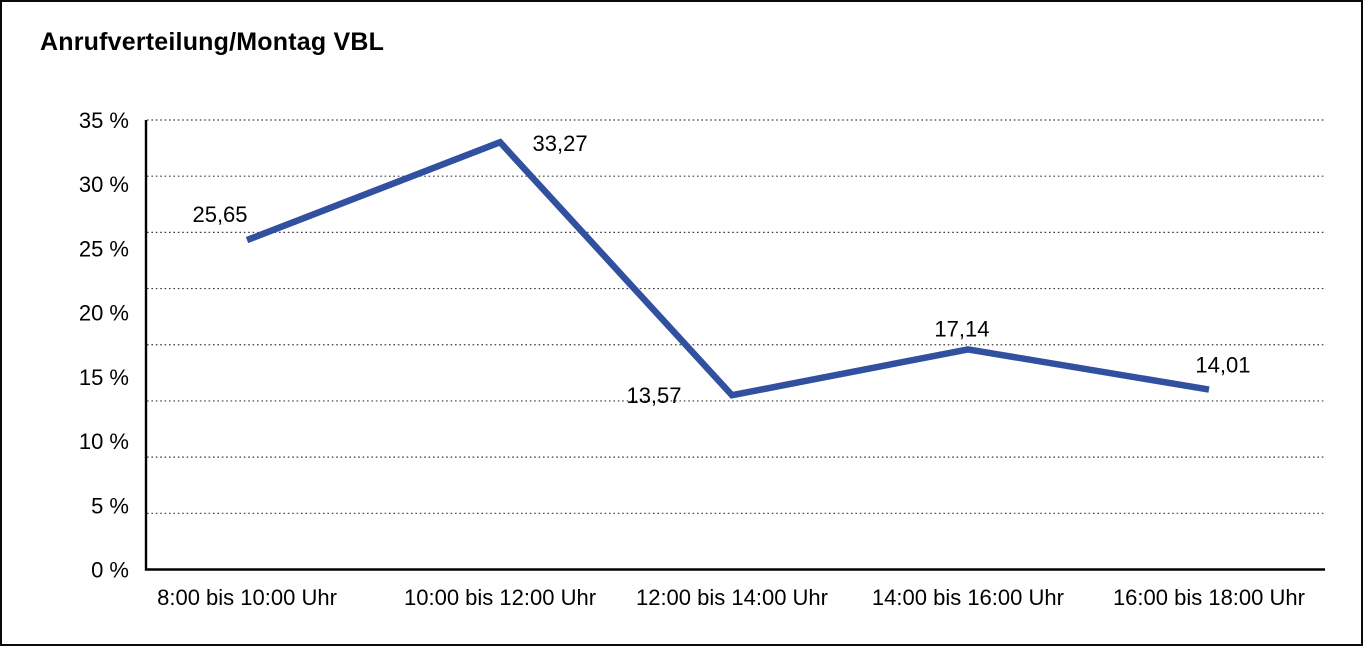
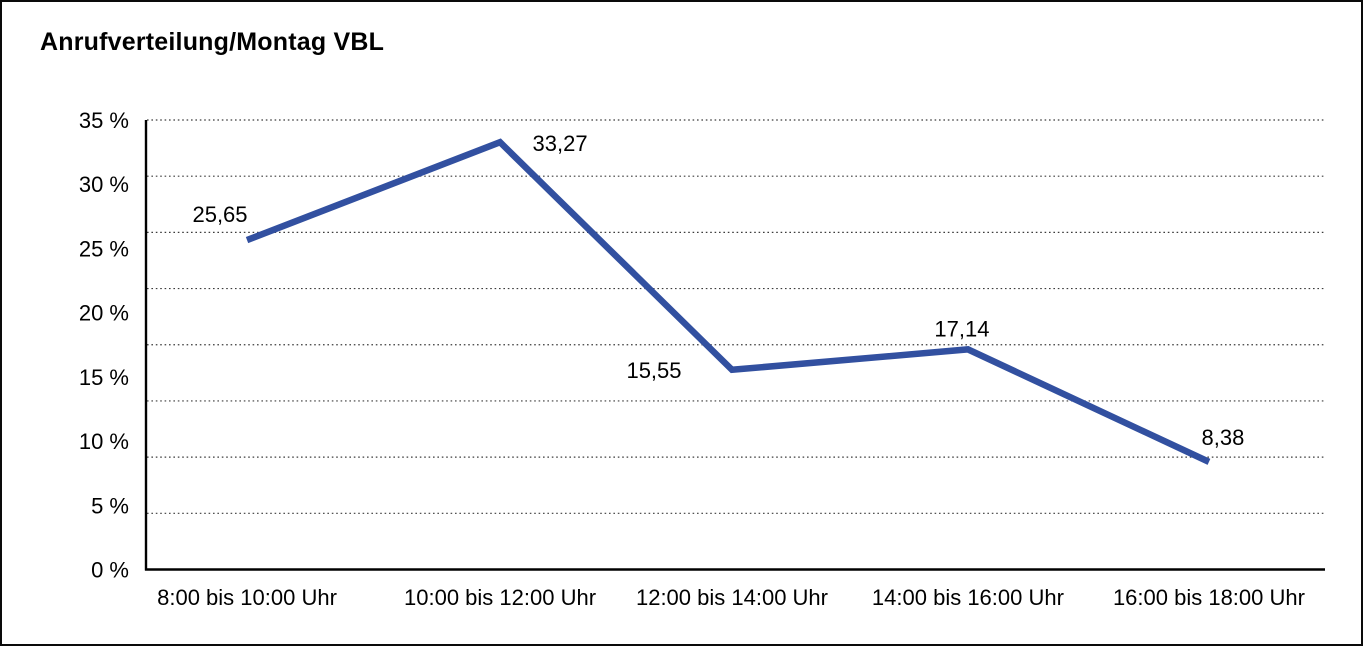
12:00 bis 14:00 Uhr: 13,57 -> 15,55
16:00 bis 18:00 Uhr: 14,01 -> 8,38
